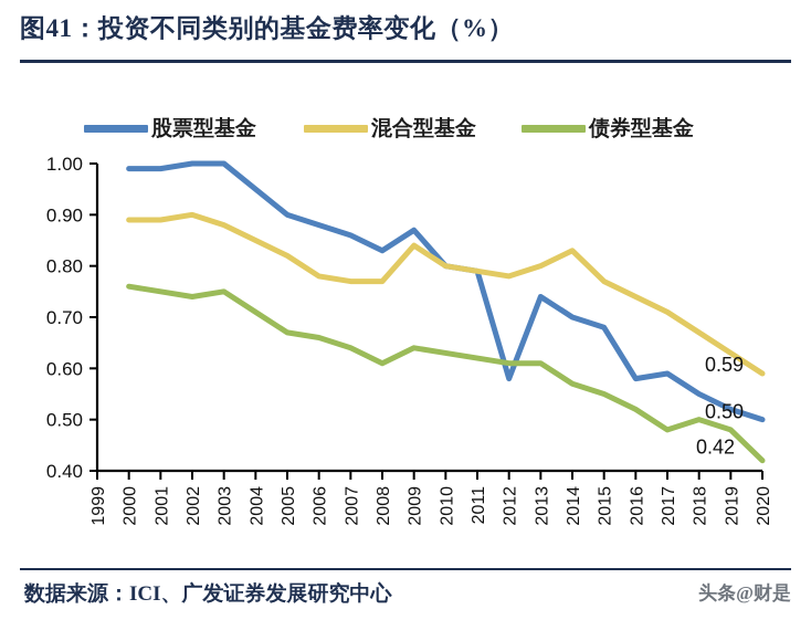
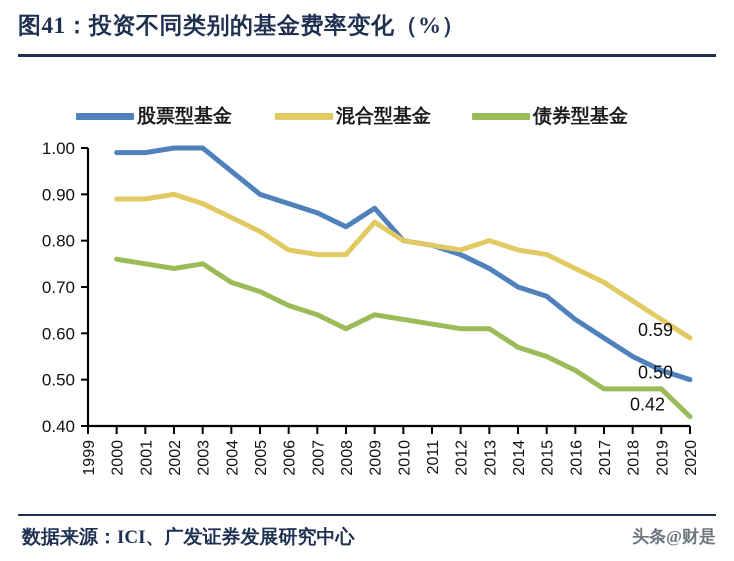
债券型基金/2005: 0.67 -> 0.69
股票型基金/2012: 0.58 -> 0.77
混合型基金/2014: 0.83 -> 0.78
股票型基金/2016: 0.58 -> 0.63
债券型基金/2018: 0.50 -> 0.48
